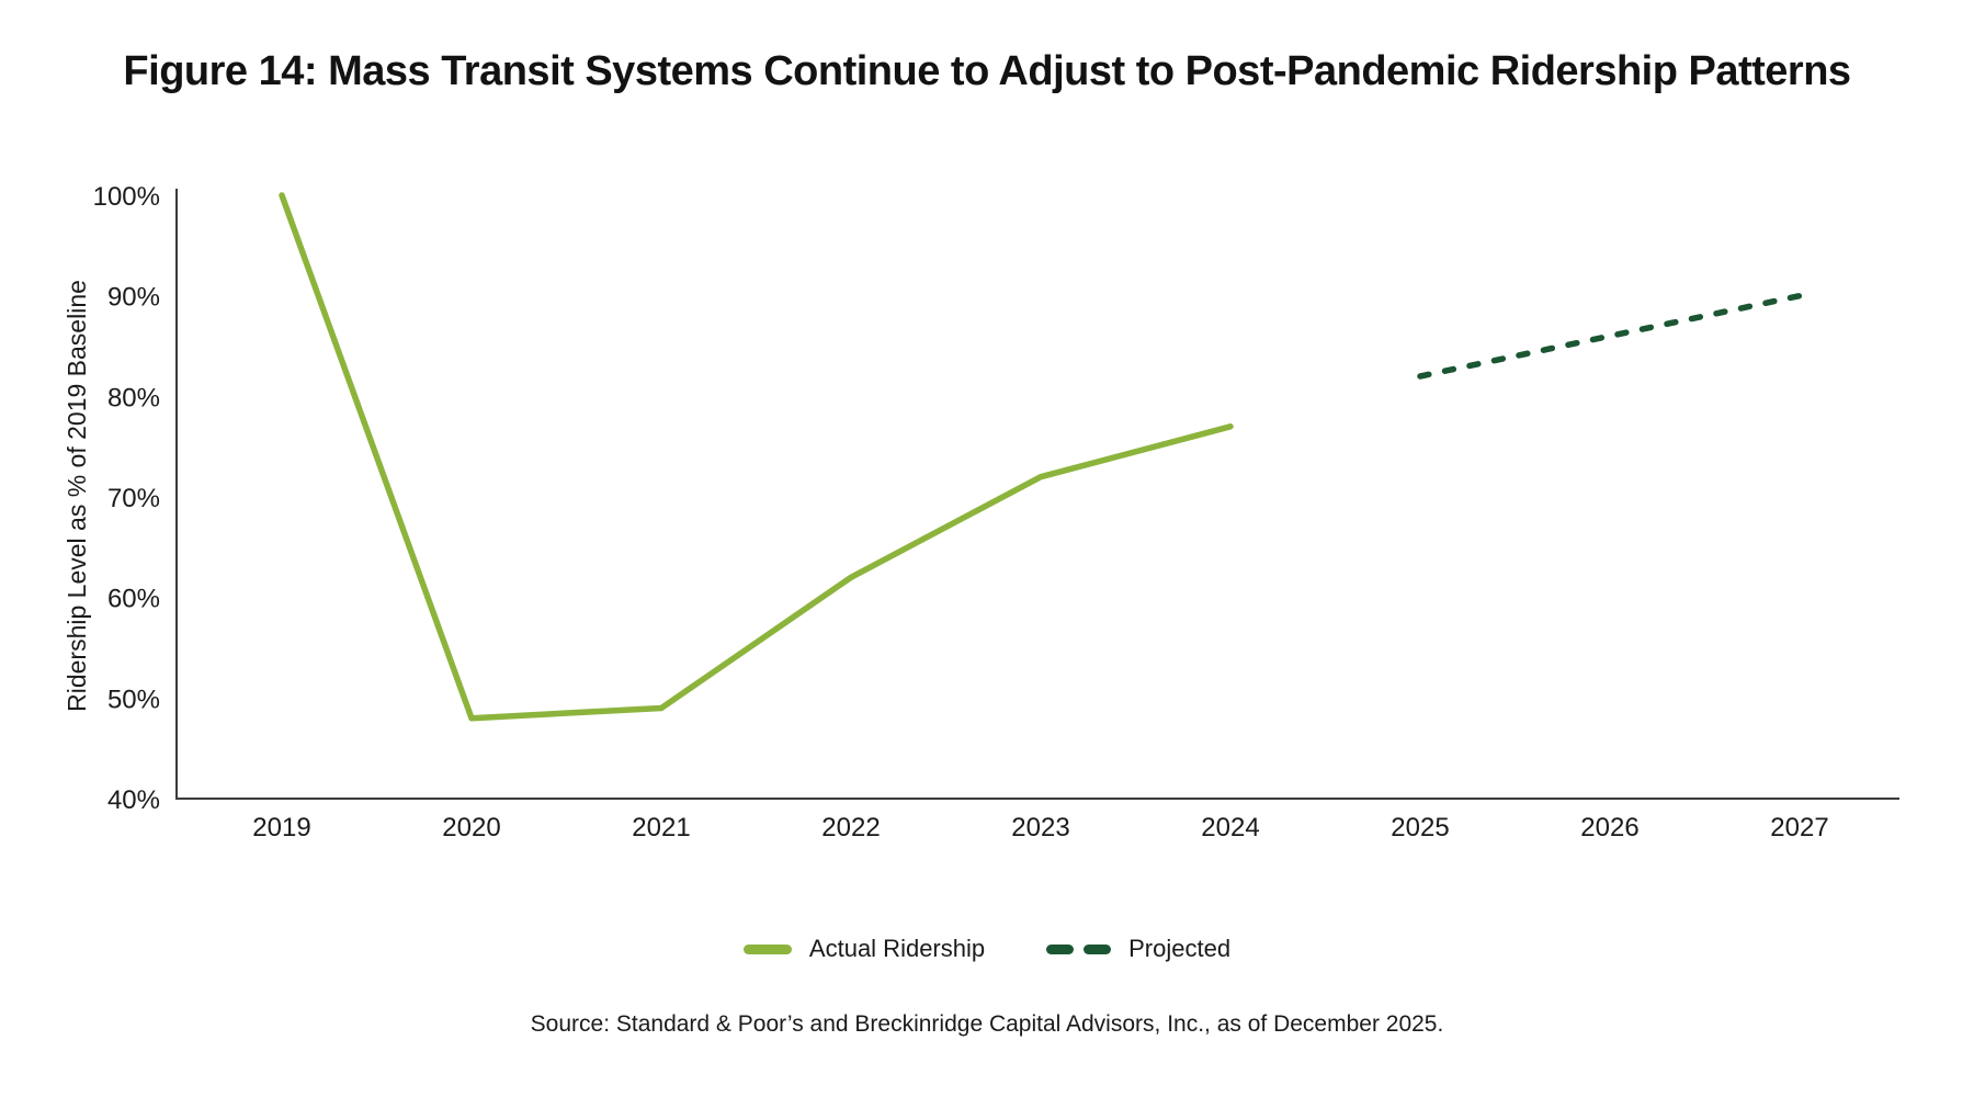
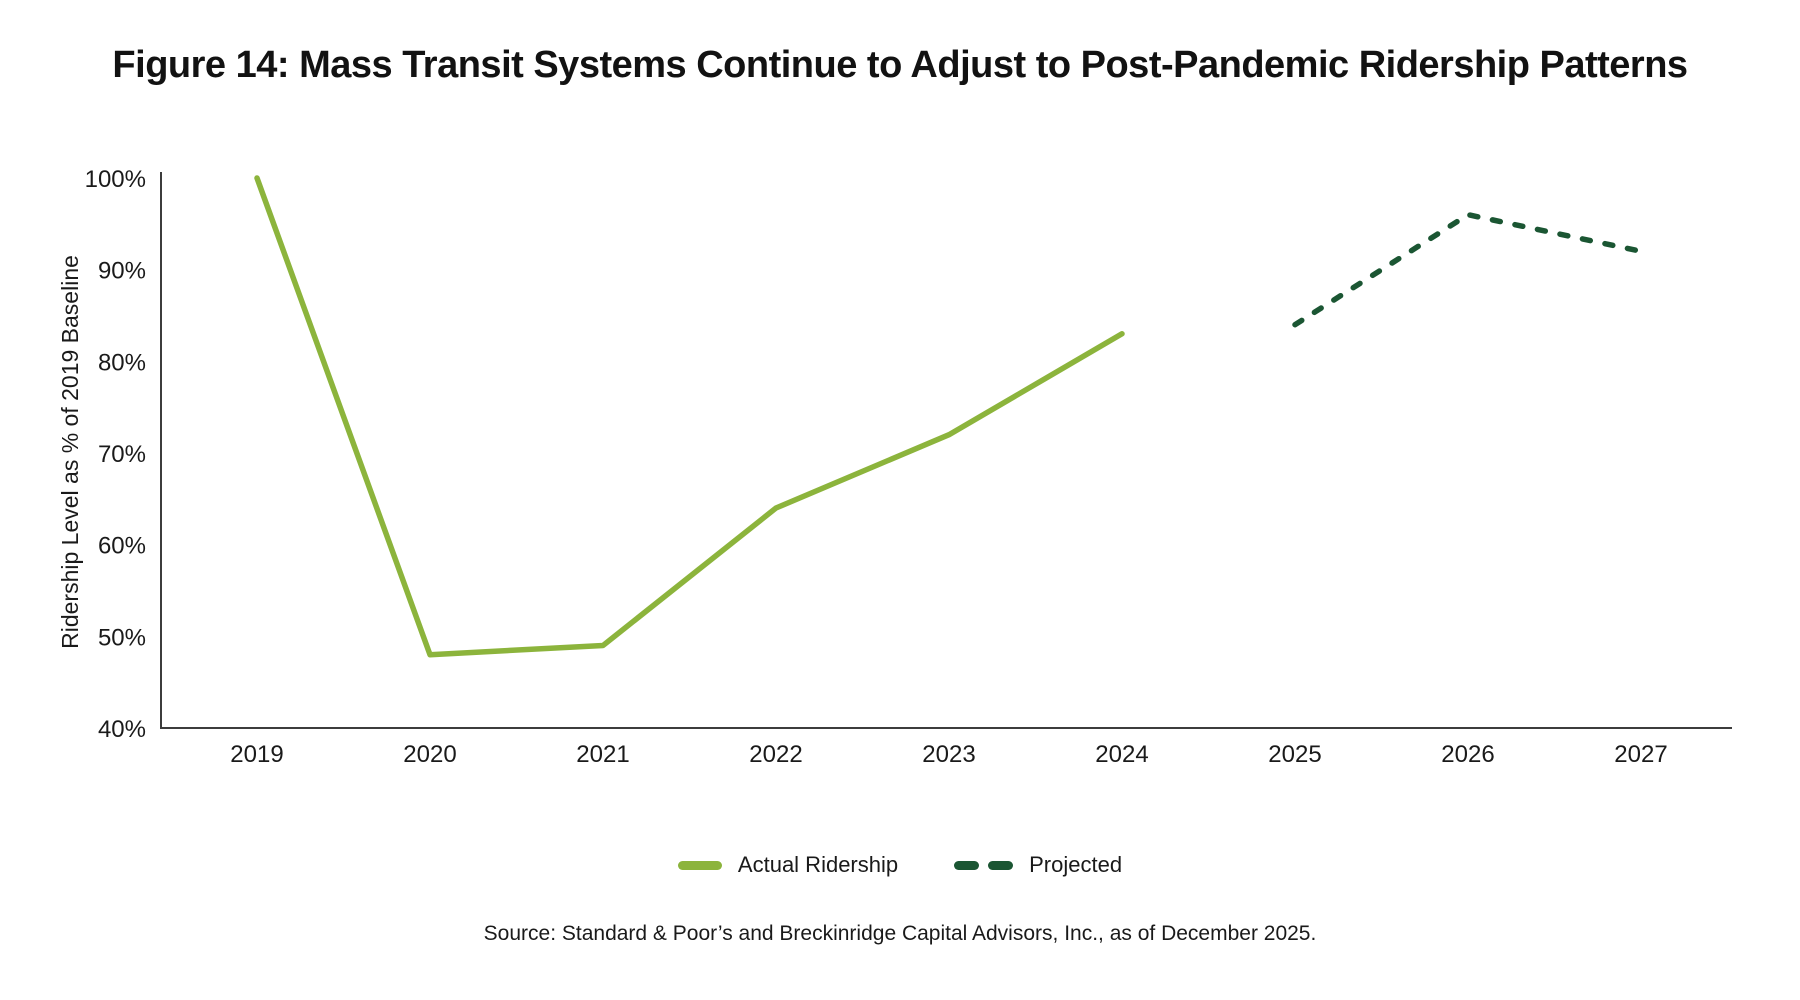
Actual Ridership/2022: 62% -> 64%
Actual Ridership/2024: 77% -> 83%
Projected/2025: 82% -> 84%
Projected/2026: 86% -> 96%
Projected/2027: 90% -> 92%
